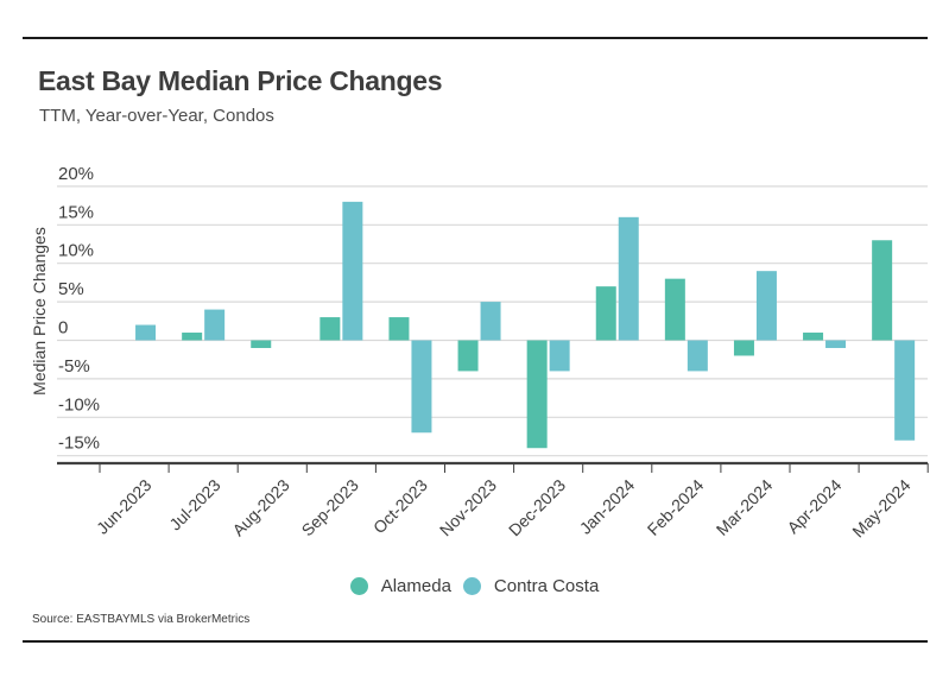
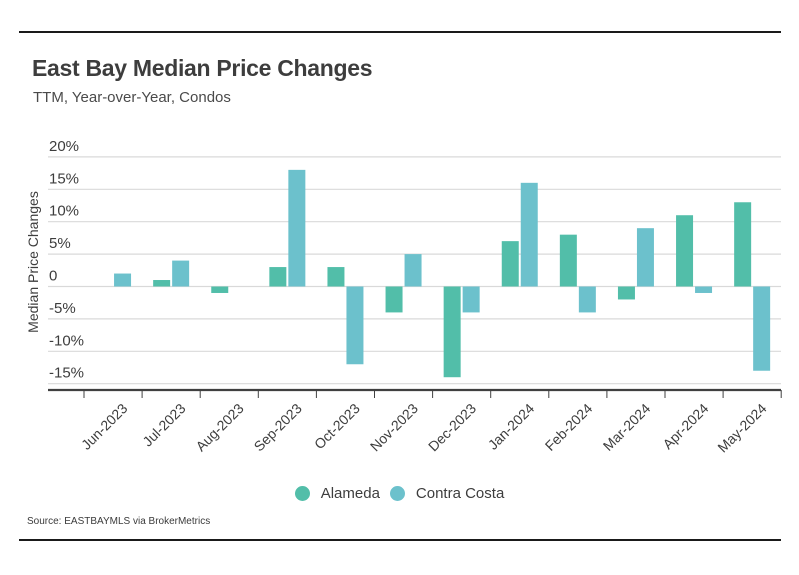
Alameda/Apr-2024: 1% -> 11%
